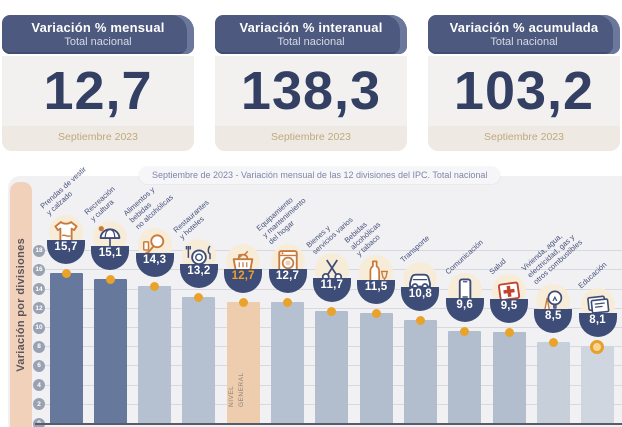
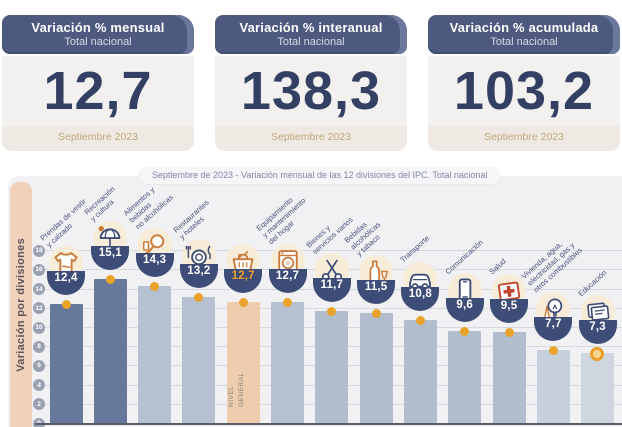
Prendas de vestir y calzado: 15,7 -> 12,4
Vivienda, agua, electricidad, gas y otros combustibles: 8,5 -> 7,7
Educación: 8,1 -> 7,3
